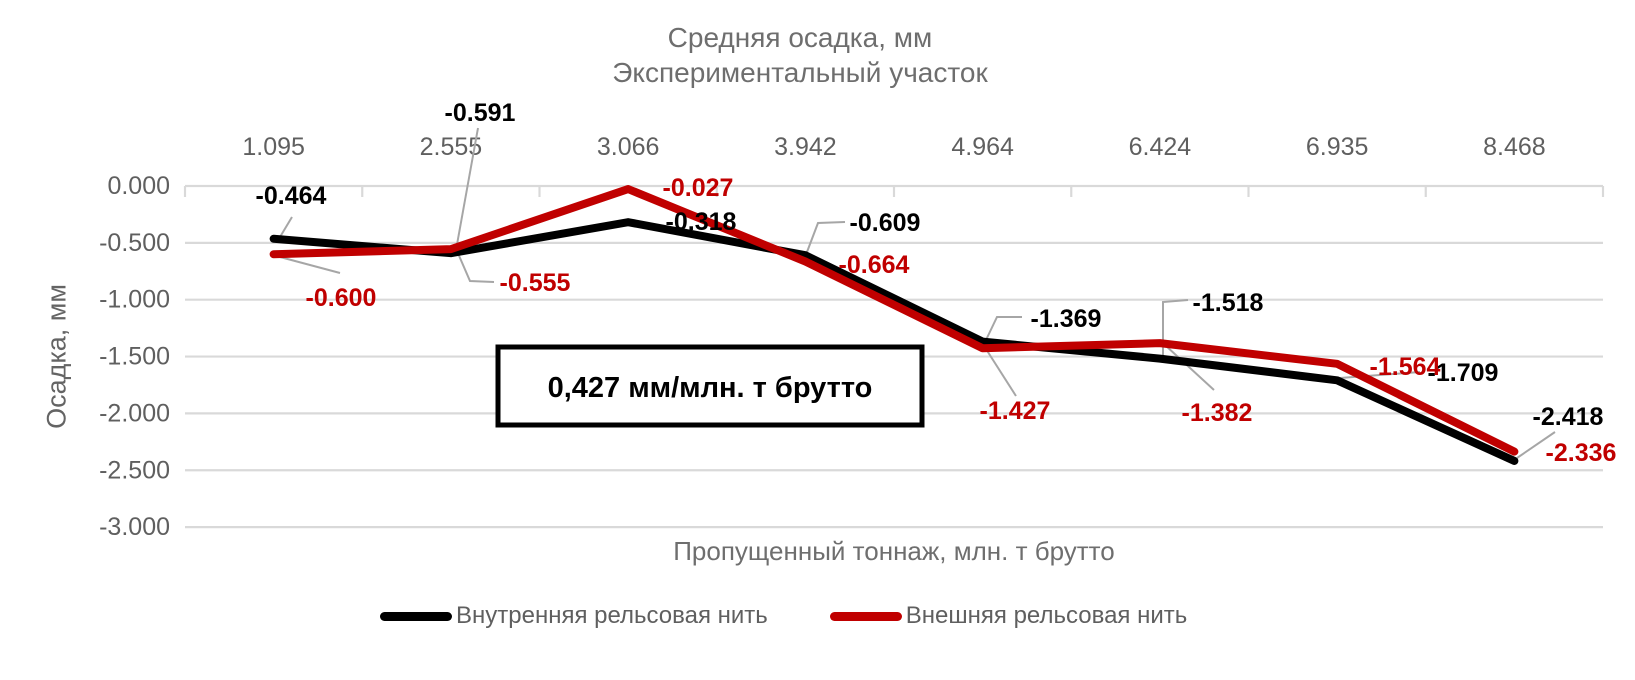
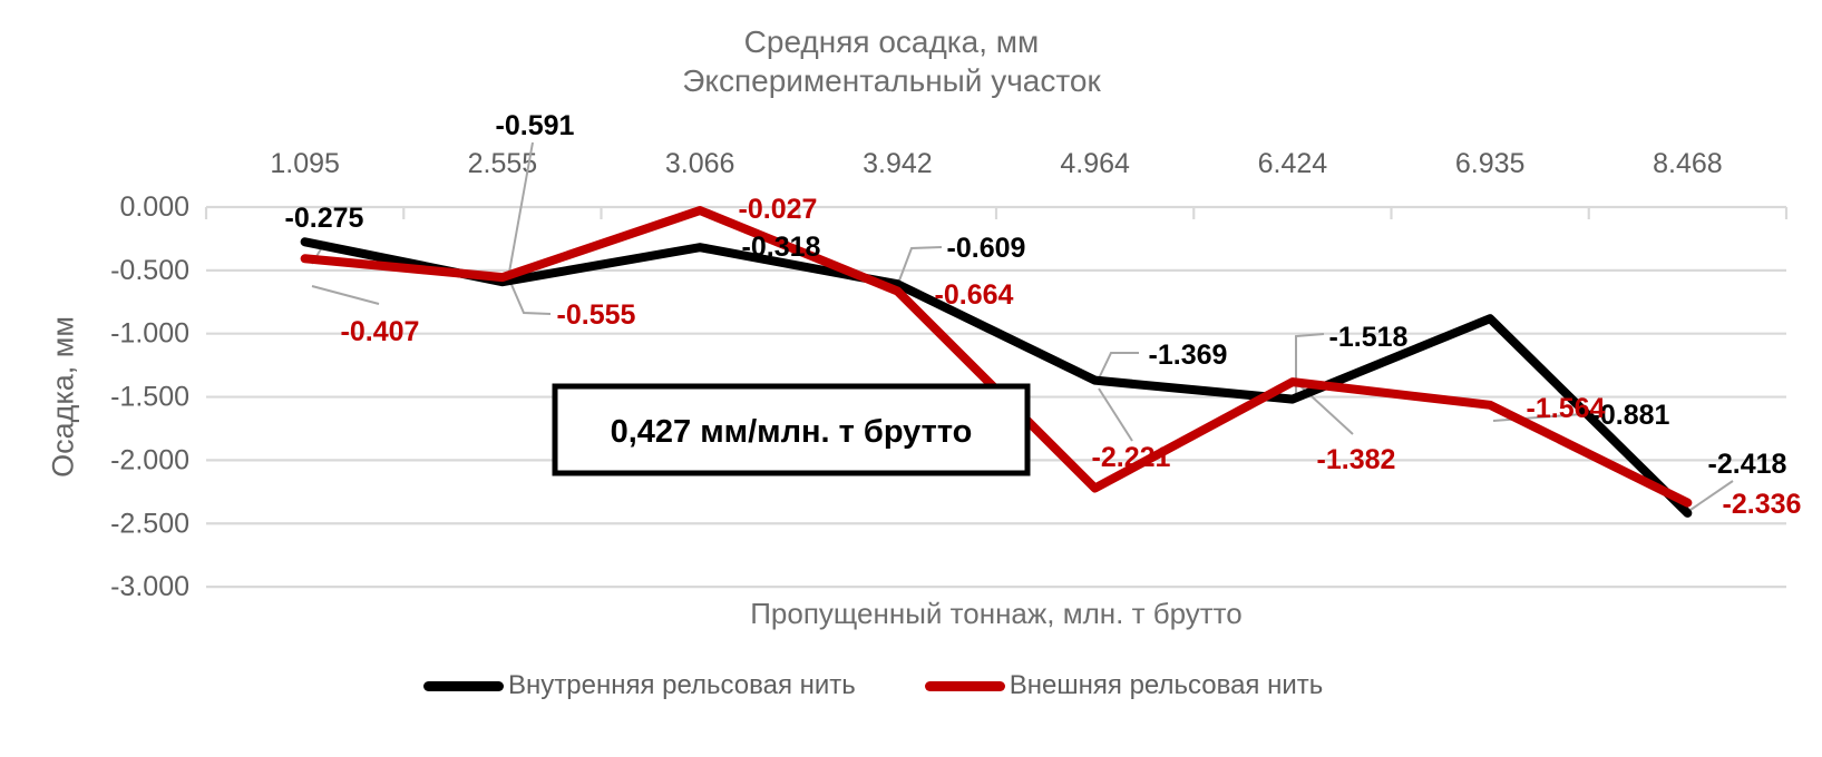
Внутренняя рельсовая нить/1.095: -0.464 -> -0.275
Внешняя рельсовая нить/1.095: -0.600 -> -0.407
Внешняя рельсовая нить/4.964: -1.427 -> -2.221
Внутренняя рельсовая нить/6.935: -1.709 -> -0.881
